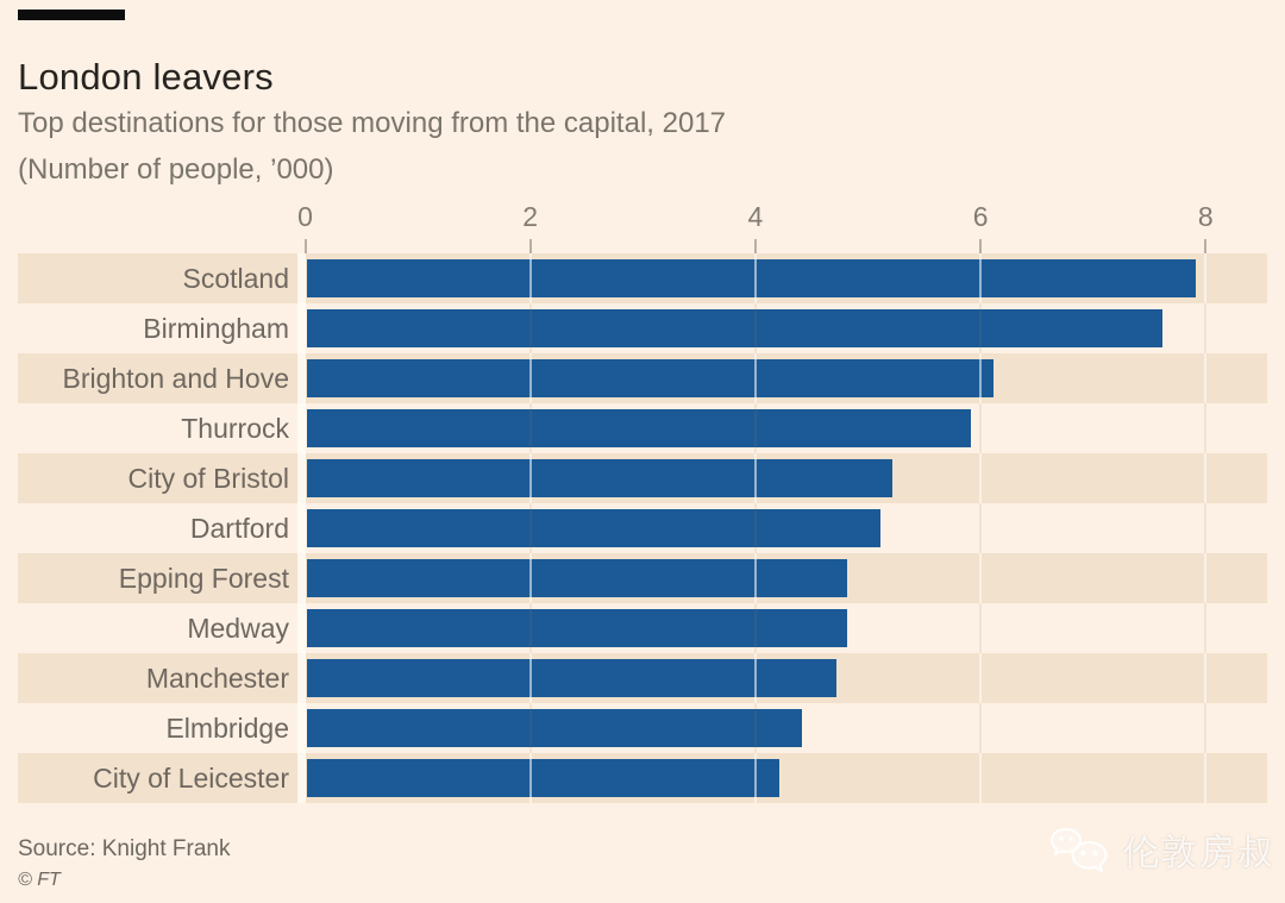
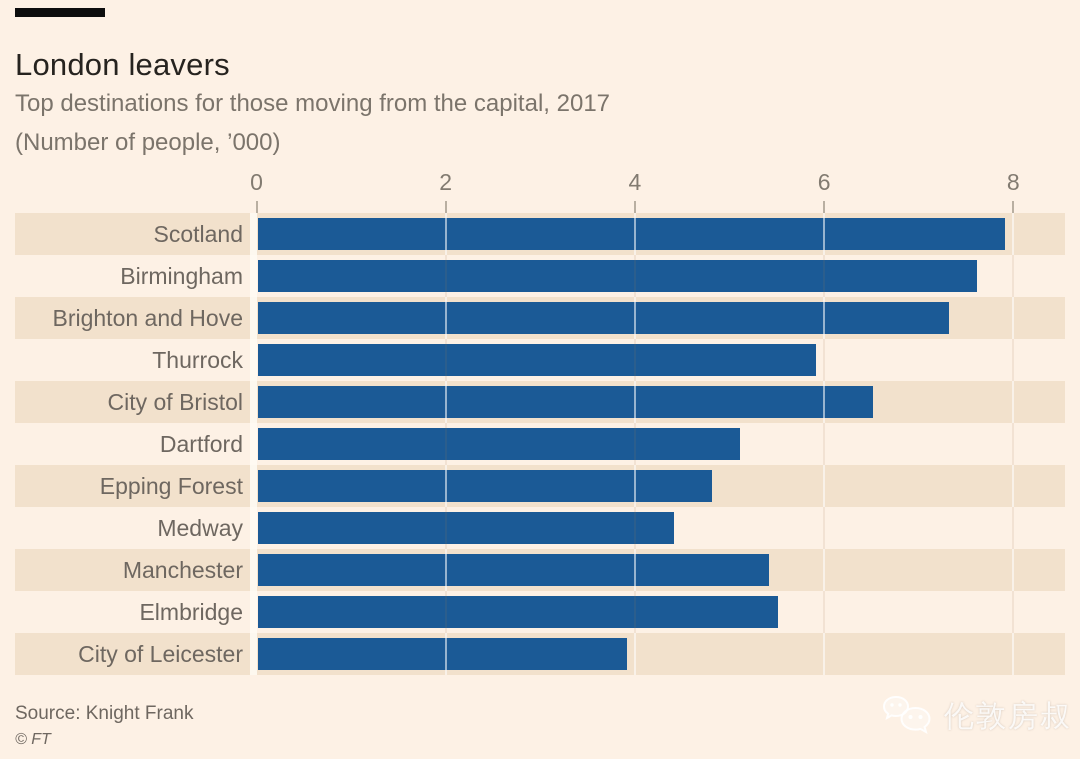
Brighton and Hove: 6.1 -> 7.3
City of Bristol: 5.2 -> 6.5
Medway: 4.8 -> 4.4
Manchester: 4.7 -> 5.4
Elmbridge: 4.4 -> 5.5
City of Leicester: 4.2 -> 3.9
